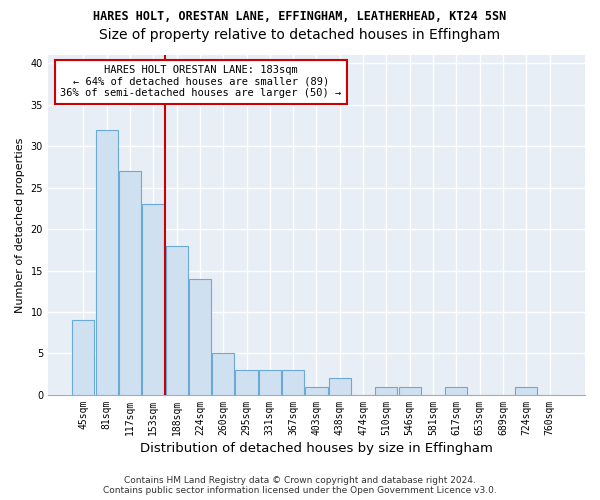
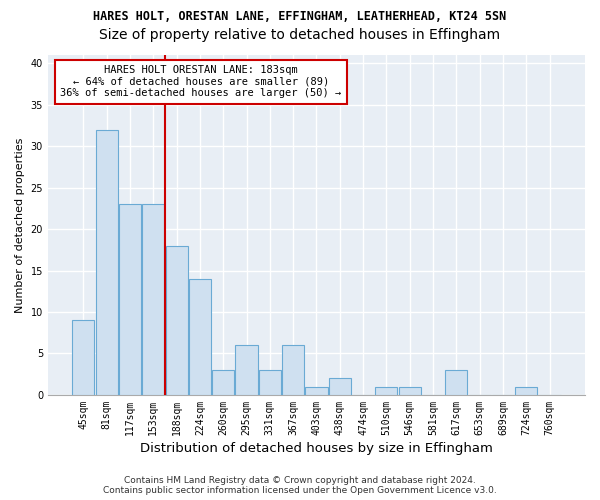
117sqm: 27 -> 23
260sqm: 5 -> 3
295sqm: 3 -> 6
367sqm: 3 -> 6
617sqm: 1 -> 3
